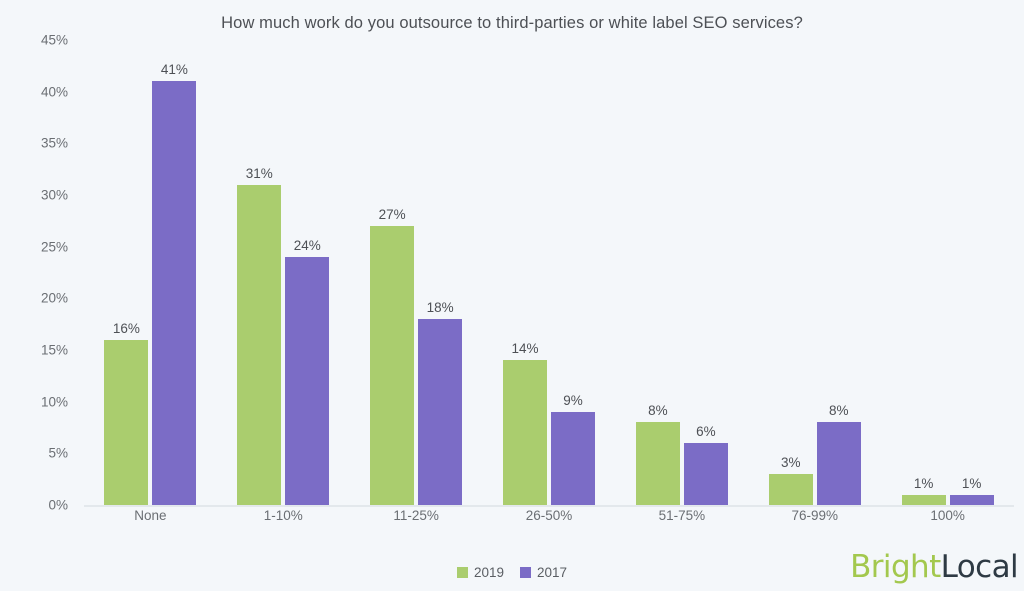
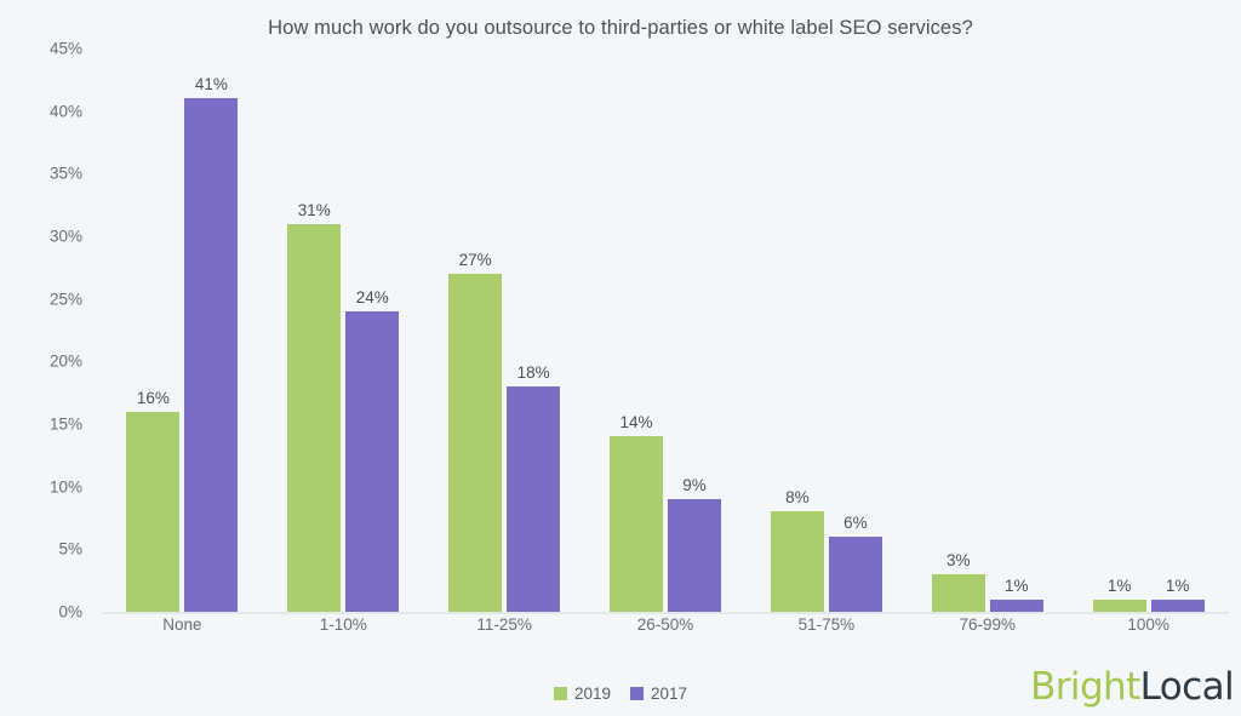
2017/76-99%: 8% -> 1%
